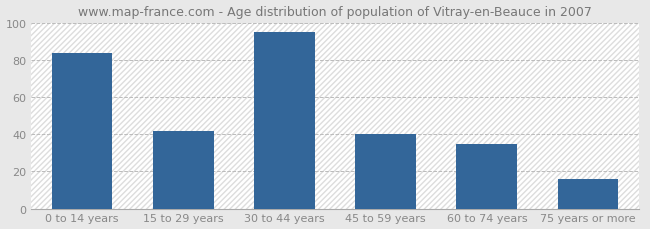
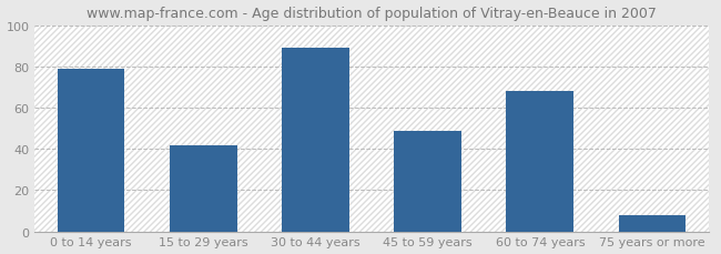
0 to 14 years: 84 -> 79
30 to 44 years: 95 -> 89
45 to 59 years: 40 -> 49
60 to 74 years: 35 -> 68
75 years or more: 16 -> 8
